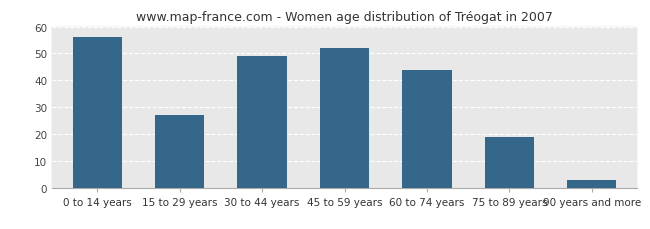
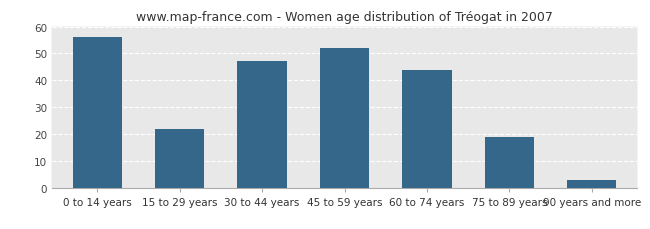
15 to 29 years: 27 -> 22
30 to 44 years: 49 -> 47
